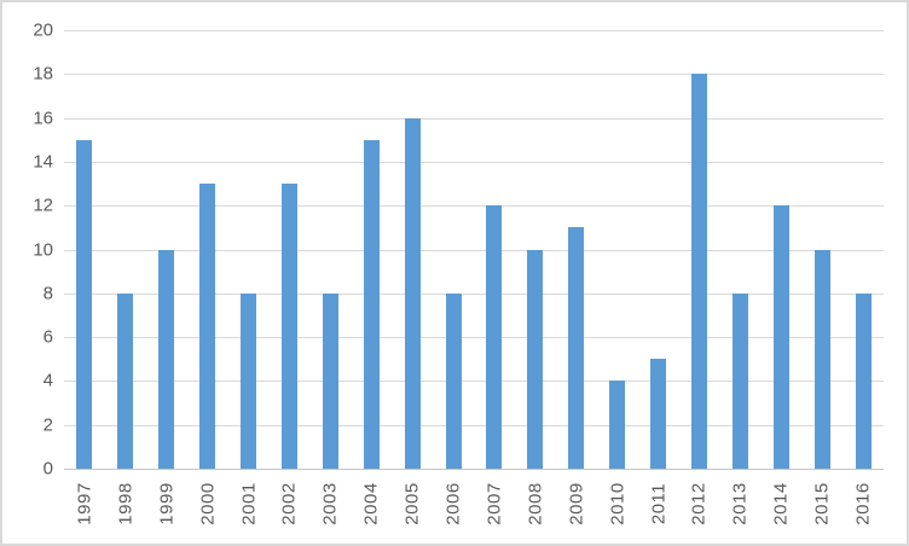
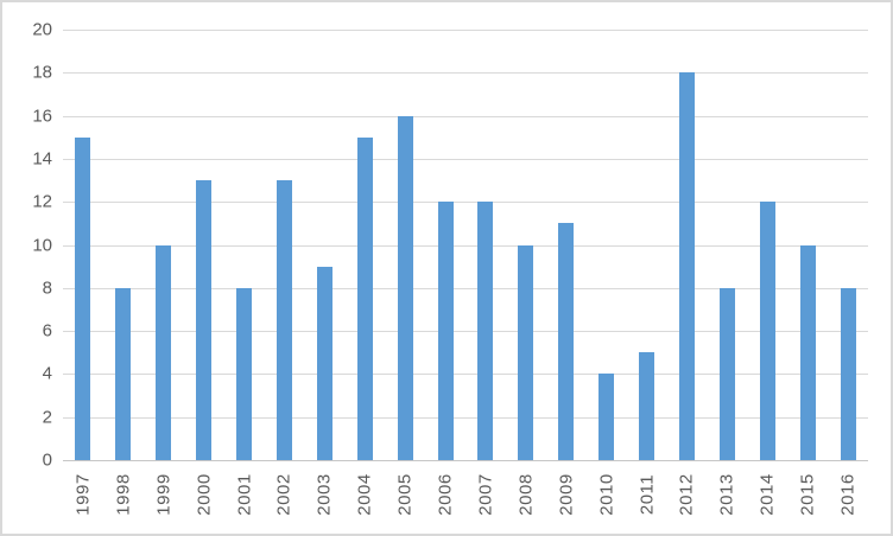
2003: 8 -> 9
2006: 8 -> 12
